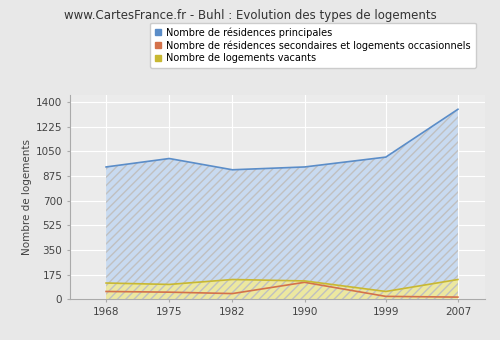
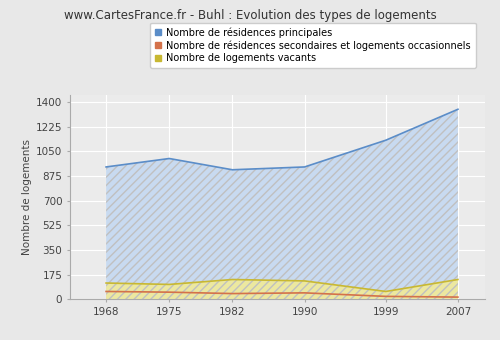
Nombre de résidences secondaires et logements occasionnels/1990: 120 -> 40
Nombre de résidences principales/1999: 1010 -> 1130
